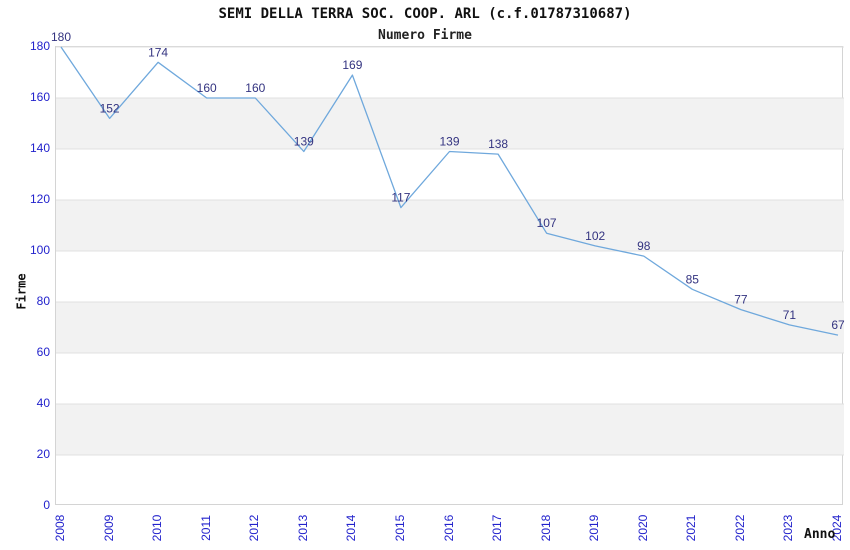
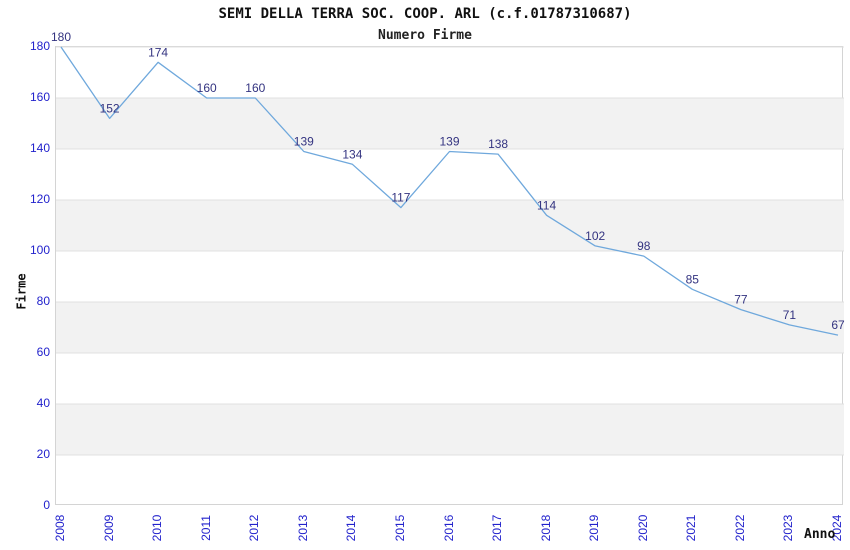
2014: 169 -> 134
2018: 107 -> 114
